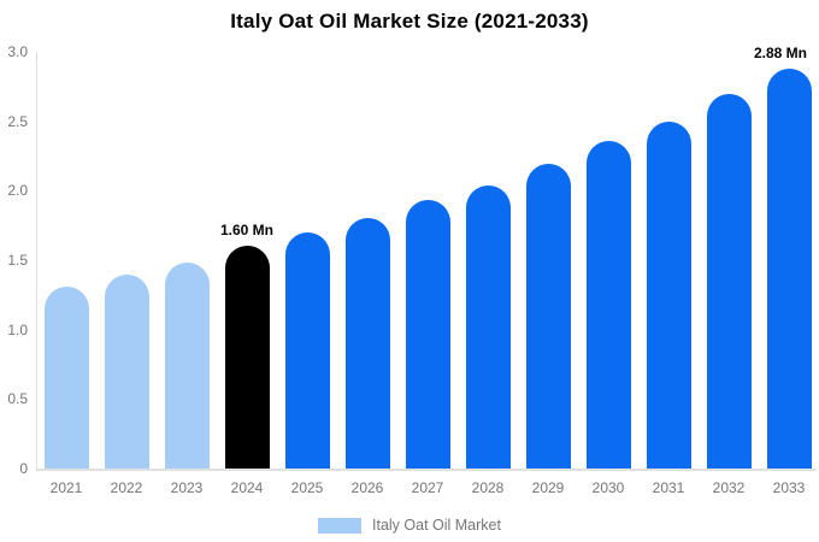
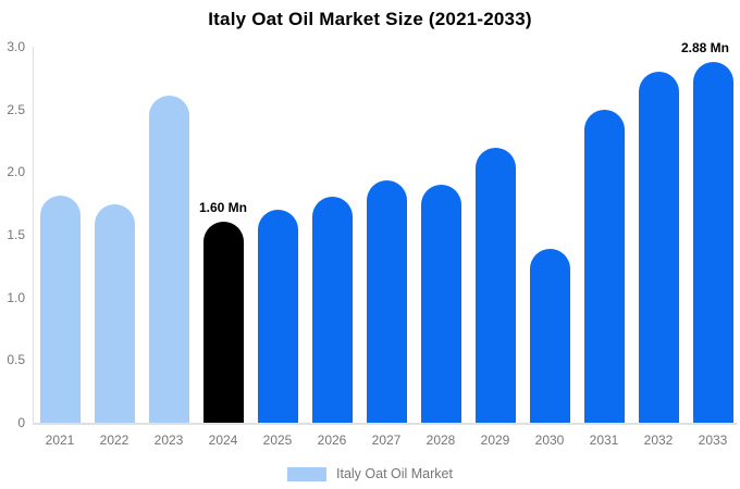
2021: 1.31 -> 1.81
2022: 1.40 -> 1.74
2023: 1.48 -> 2.61
2028: 2.04 -> 1.90
2030: 2.36 -> 1.39
2032: 2.70 -> 2.80
